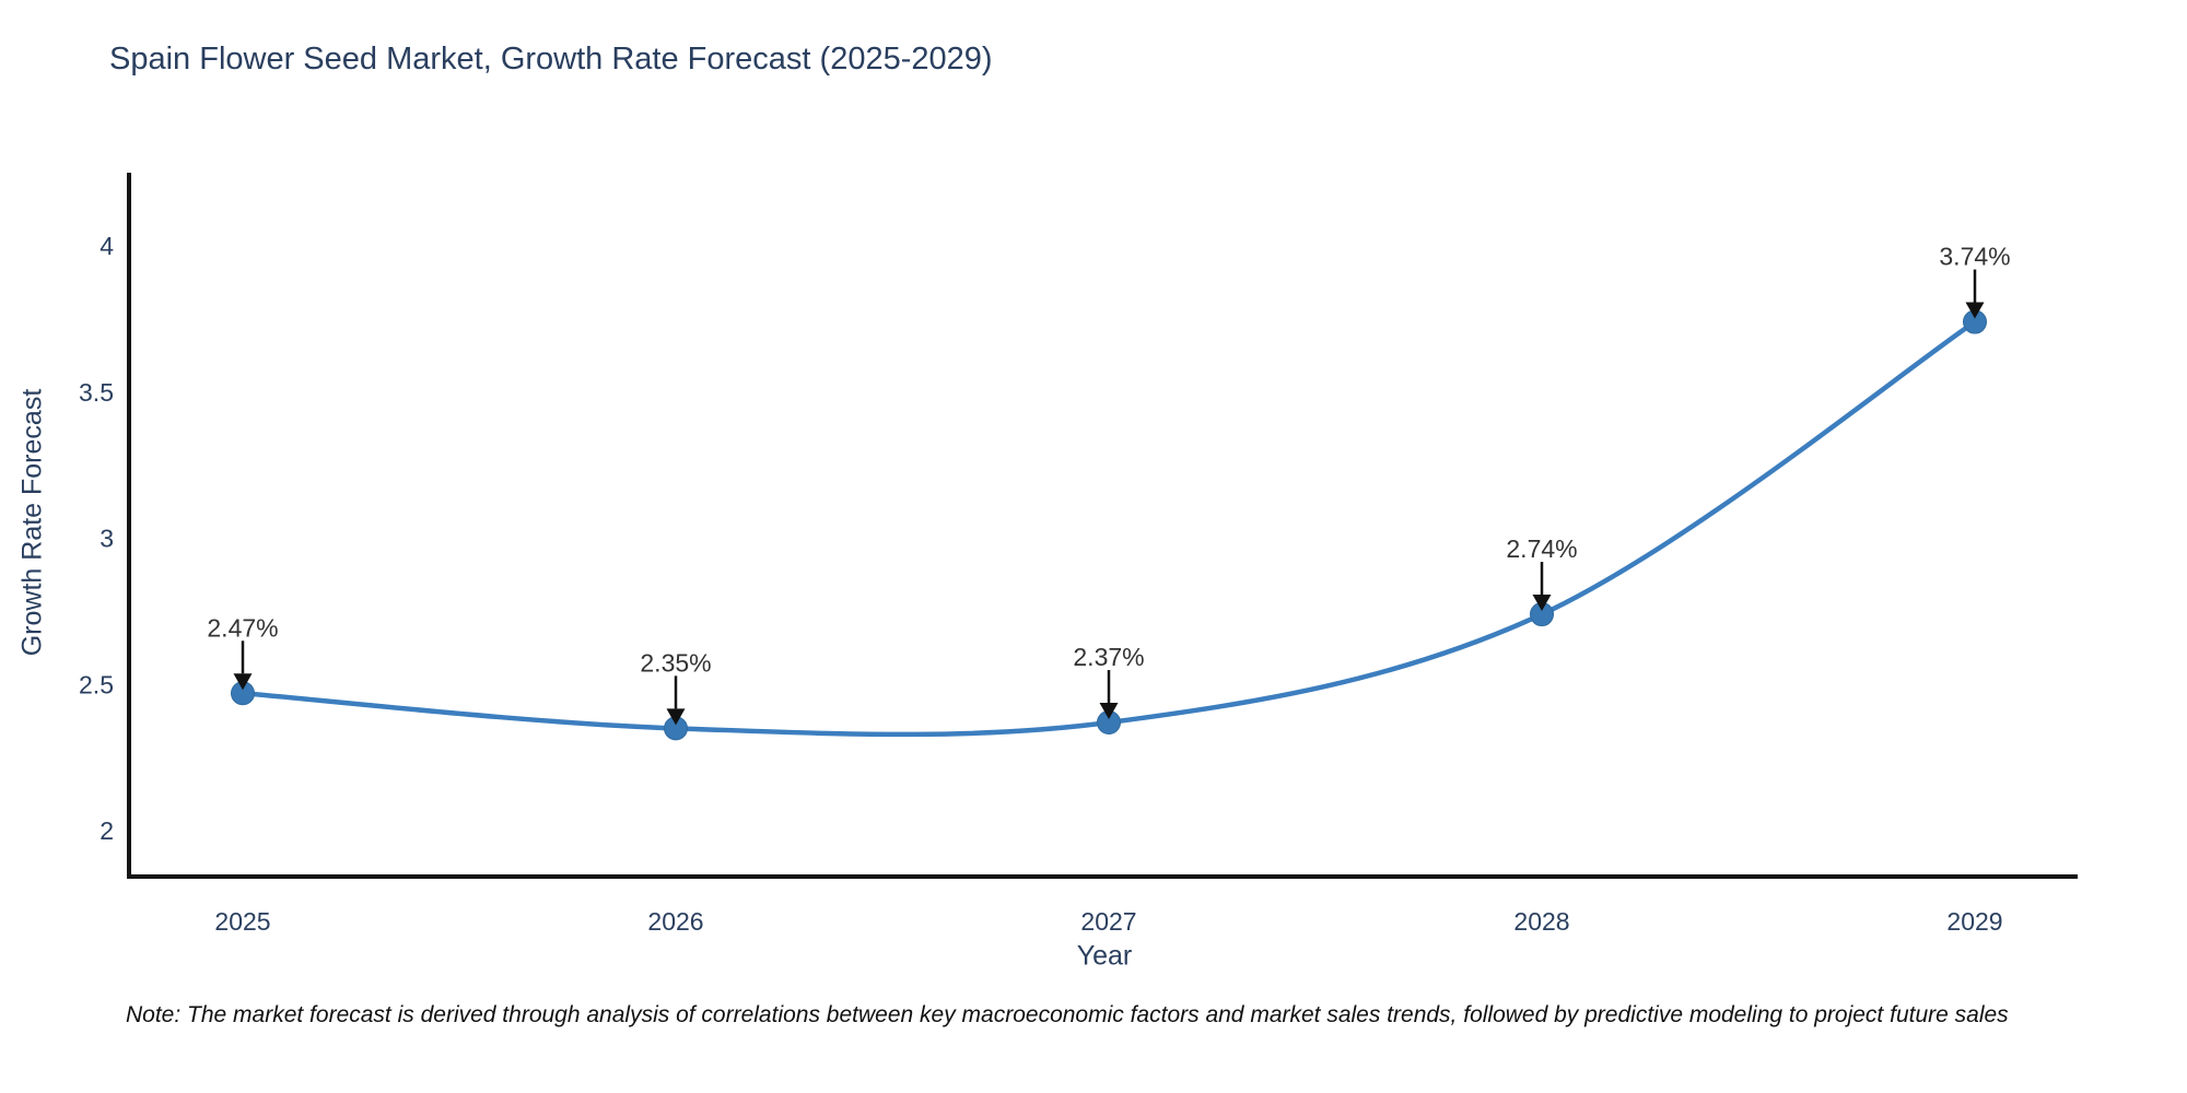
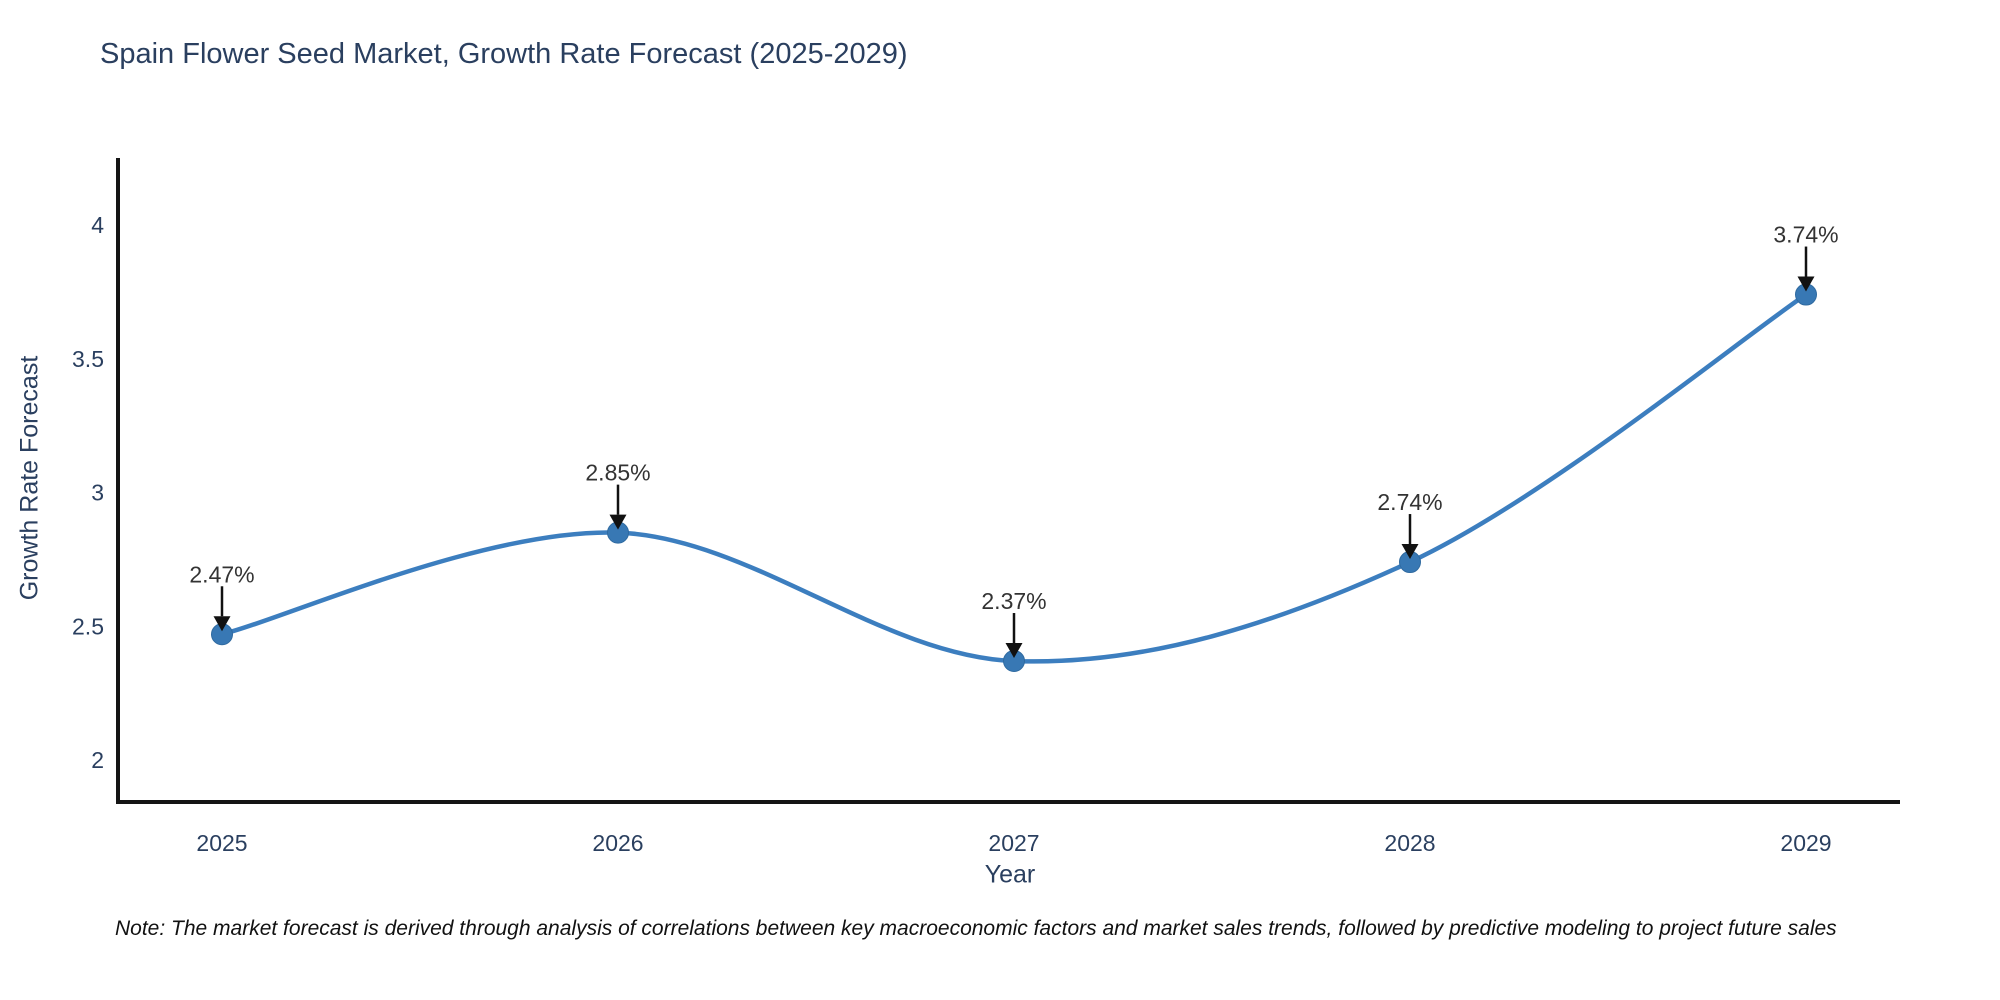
2026: 2.35% -> 2.85%
